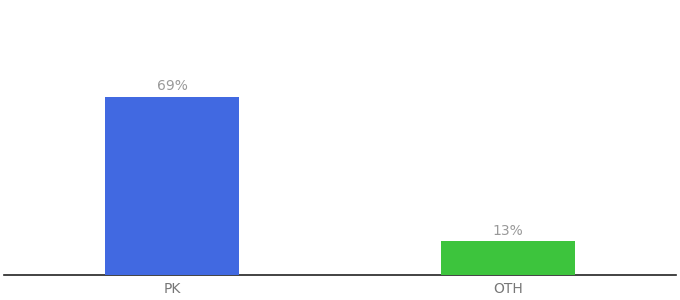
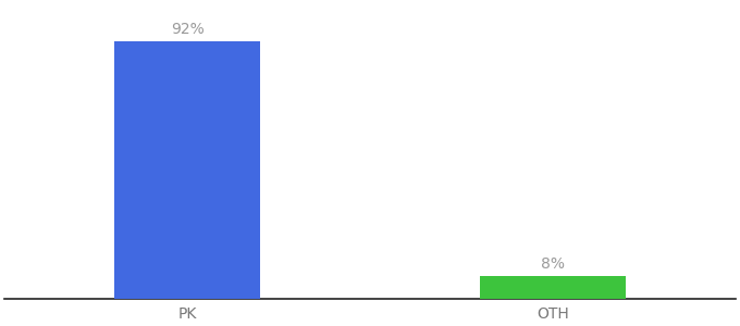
PK: 69% -> 92%
OTH: 13% -> 8%
